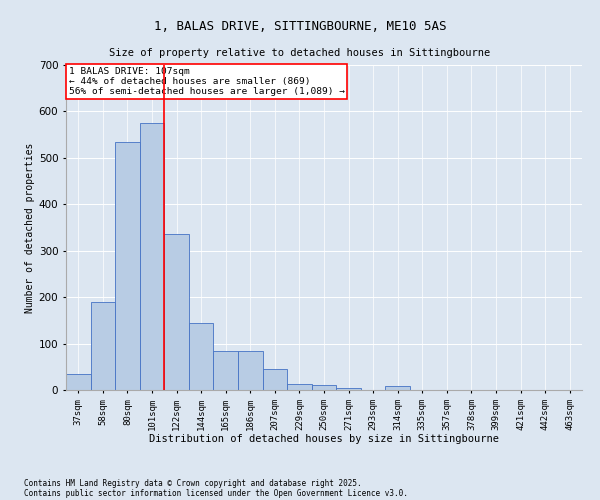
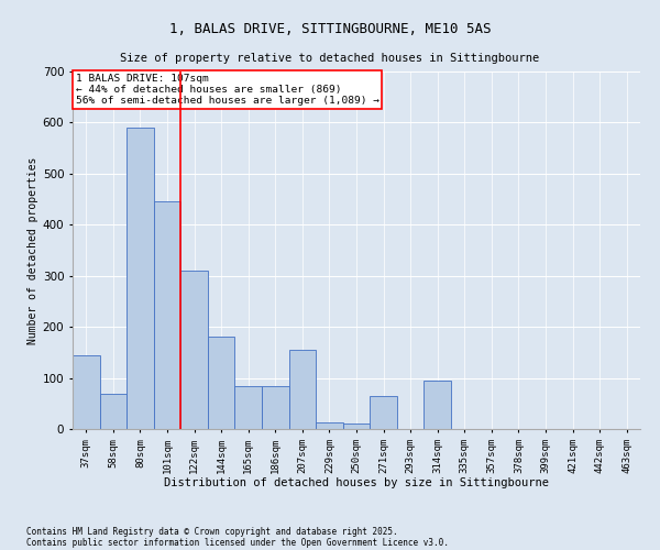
37sqm: 35 -> 145
58sqm: 190 -> 70
80sqm: 535 -> 590
101sqm: 575 -> 445
122sqm: 335 -> 310
144sqm: 145 -> 180
207sqm: 45 -> 155
271sqm: 5 -> 65
314sqm: 8 -> 95
